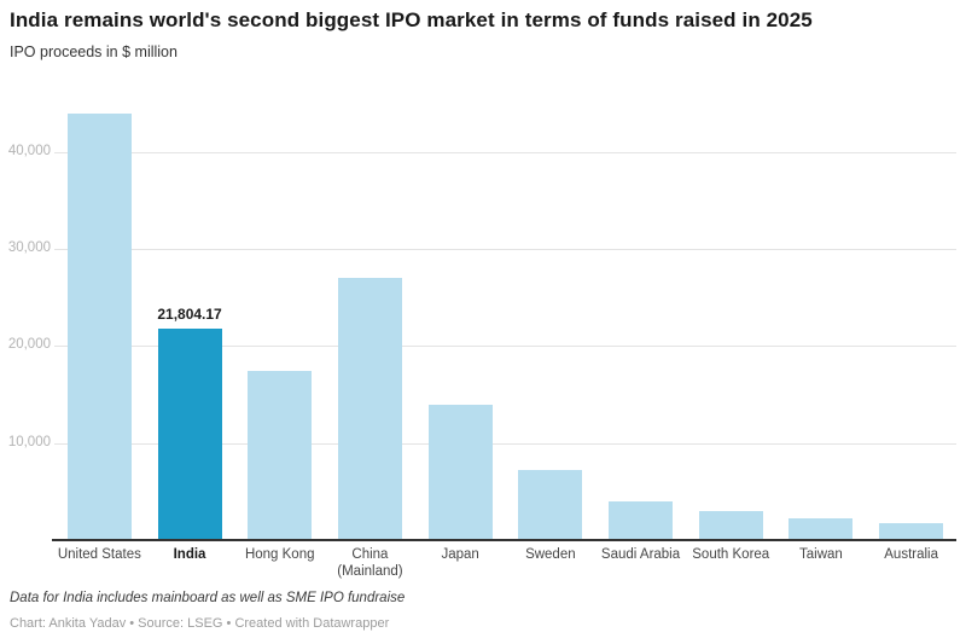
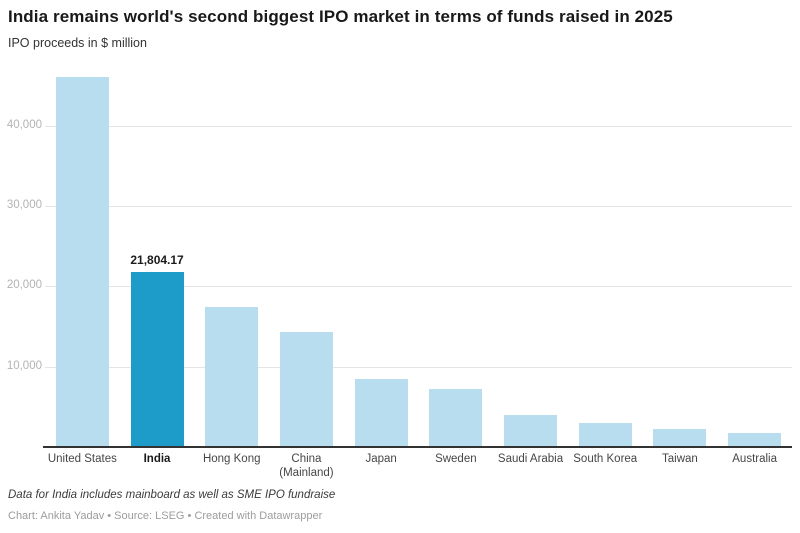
United States: 44000 -> 46000
China (Mainland): 27000 -> 14000
Japan: 14000 -> 8000
